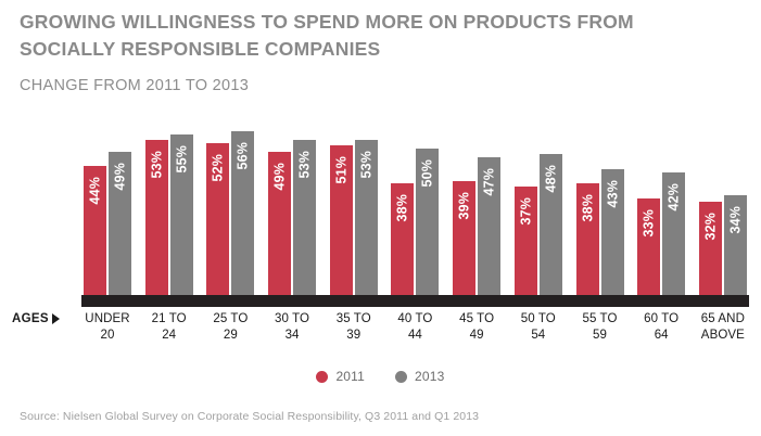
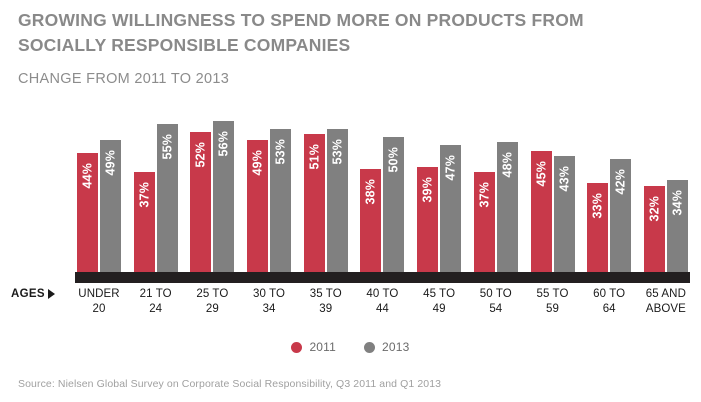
2011/21 TO 24: 53% -> 37%
2011/55 TO 59: 38% -> 45%
